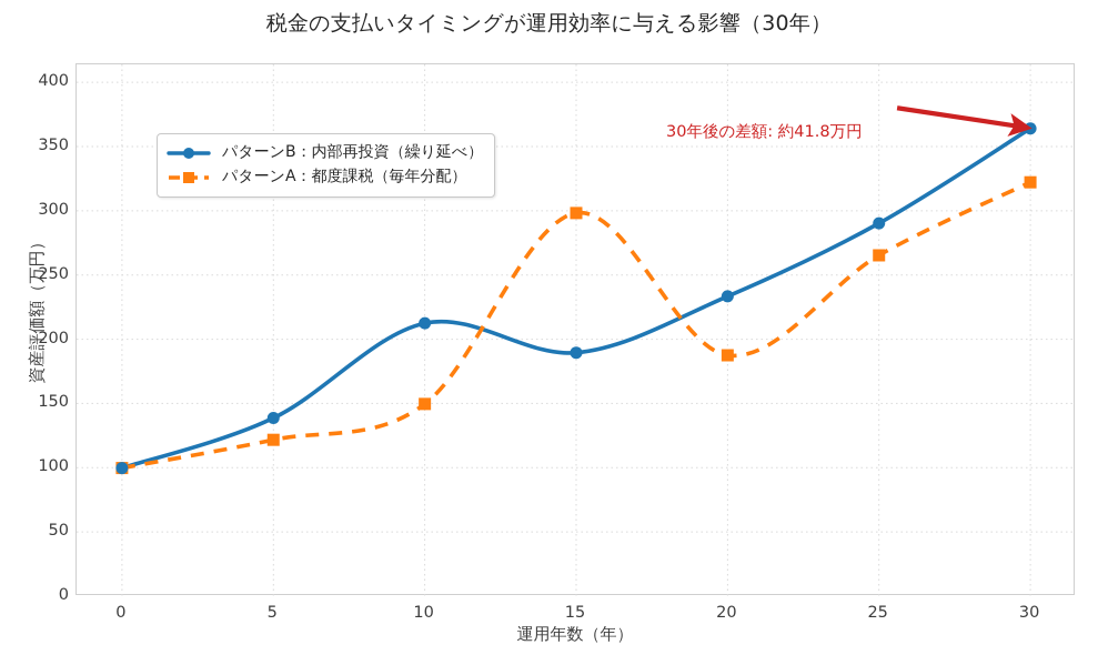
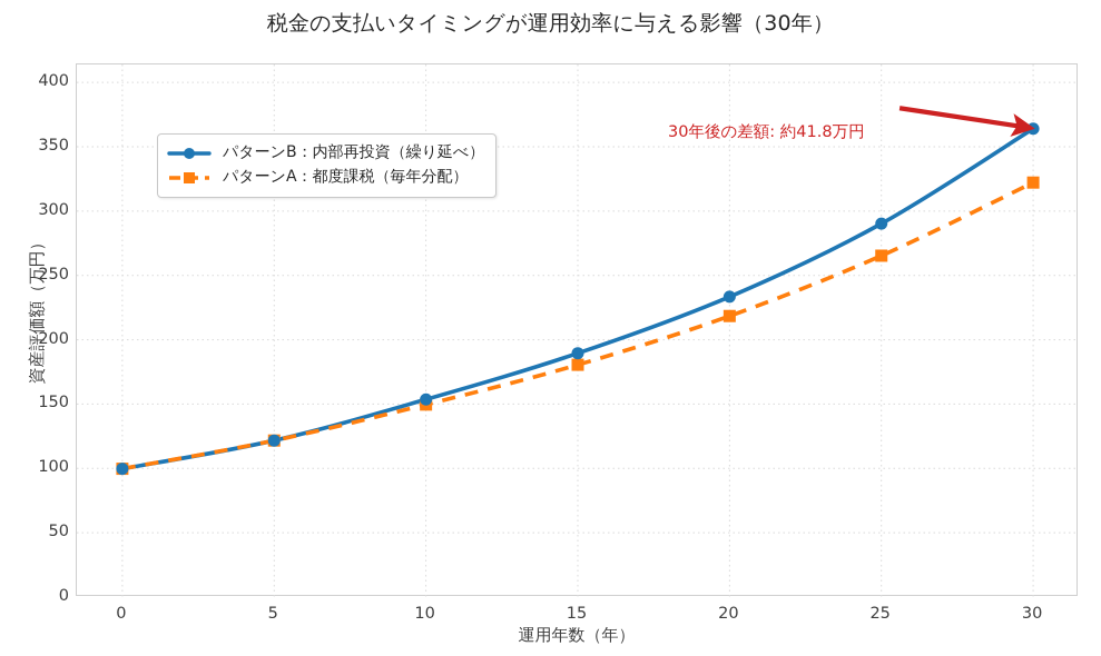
パターンB：内部再投資（繰り延べ）/5: 139 -> 122
パターンB：内部再投資（繰り延べ）/10: 213 -> 154
パターンA：都度課税（毎年分配）/15: 299 -> 181
パターンA：都度課税（毎年分配）/20: 188 -> 219
